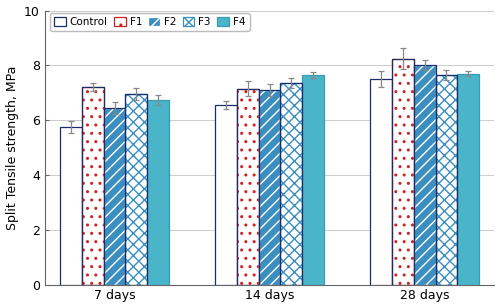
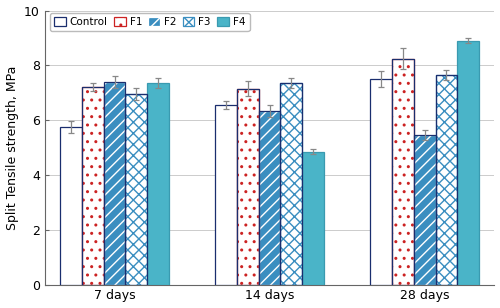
F2/7 days: 6.45 -> 7.40
F4/7 days: 6.75 -> 7.35
F2/14 days: 7.10 -> 6.35
F4/14 days: 7.65 -> 4.85
F2/28 days: 8.00 -> 5.45
F4/28 days: 7.70 -> 8.90
